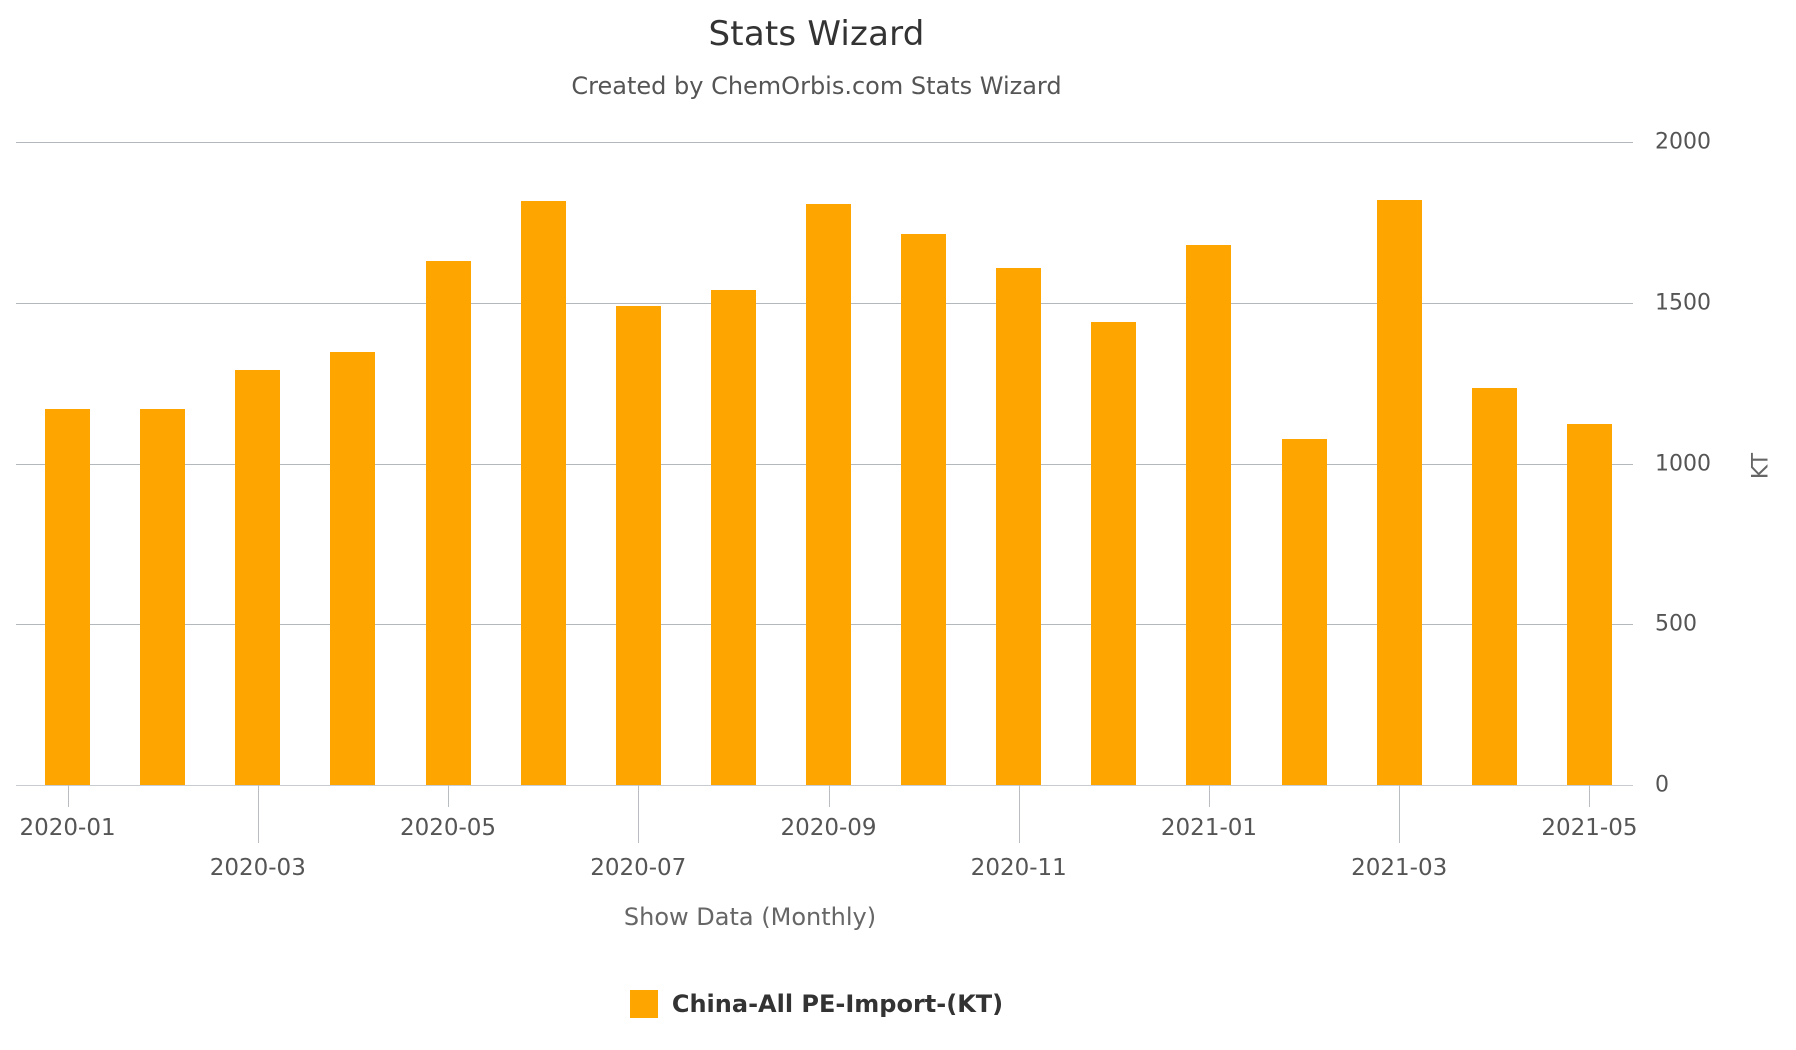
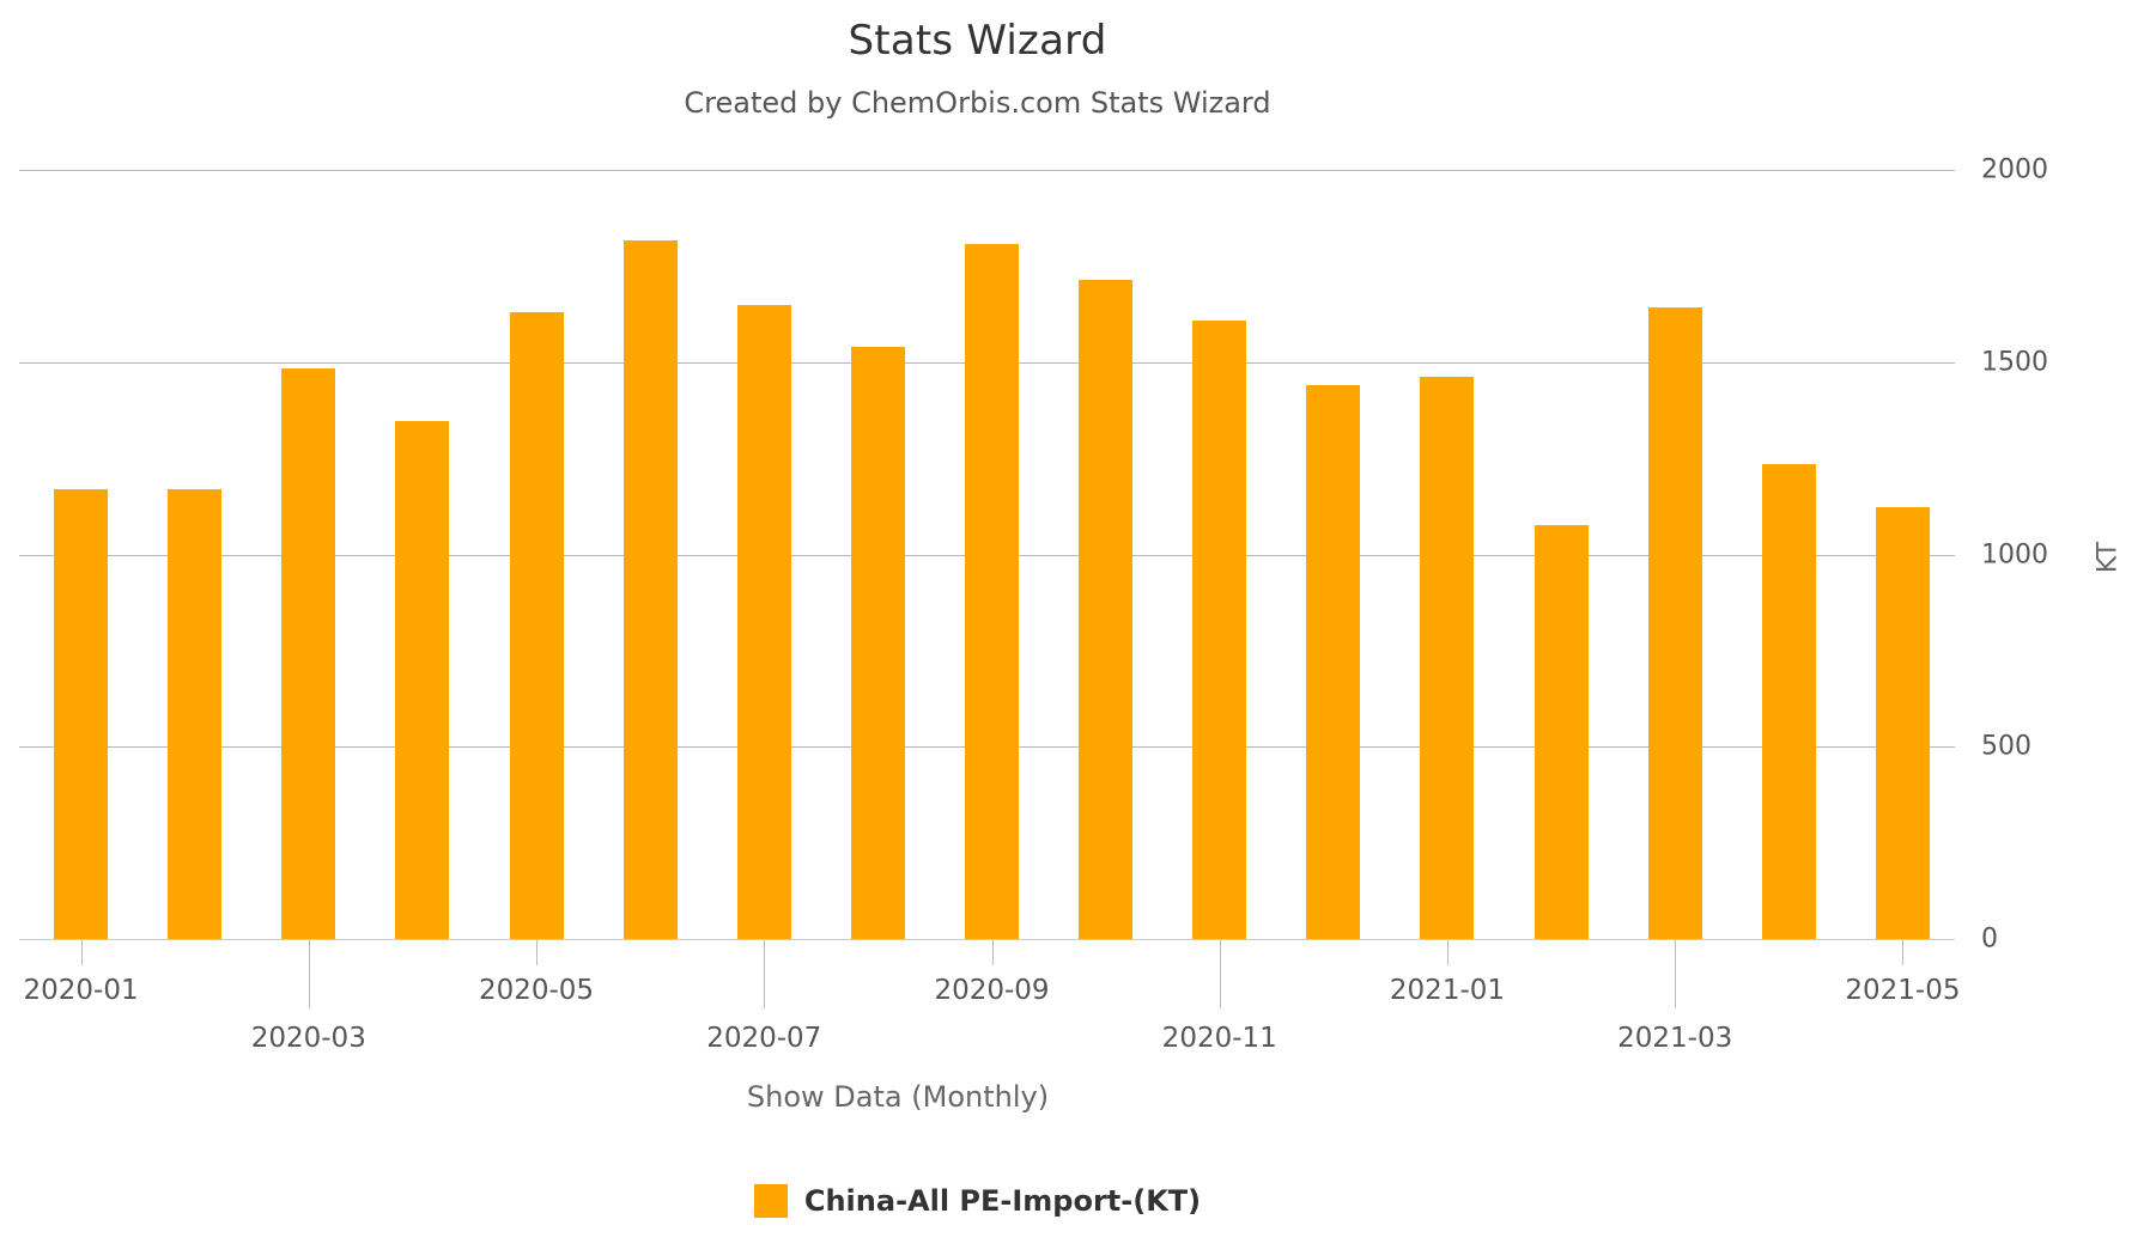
2020-03: 1290 -> 1480
2020-07: 1490 -> 1650
2021-01: 1680 -> 1460
2021-03: 1820 -> 1640
